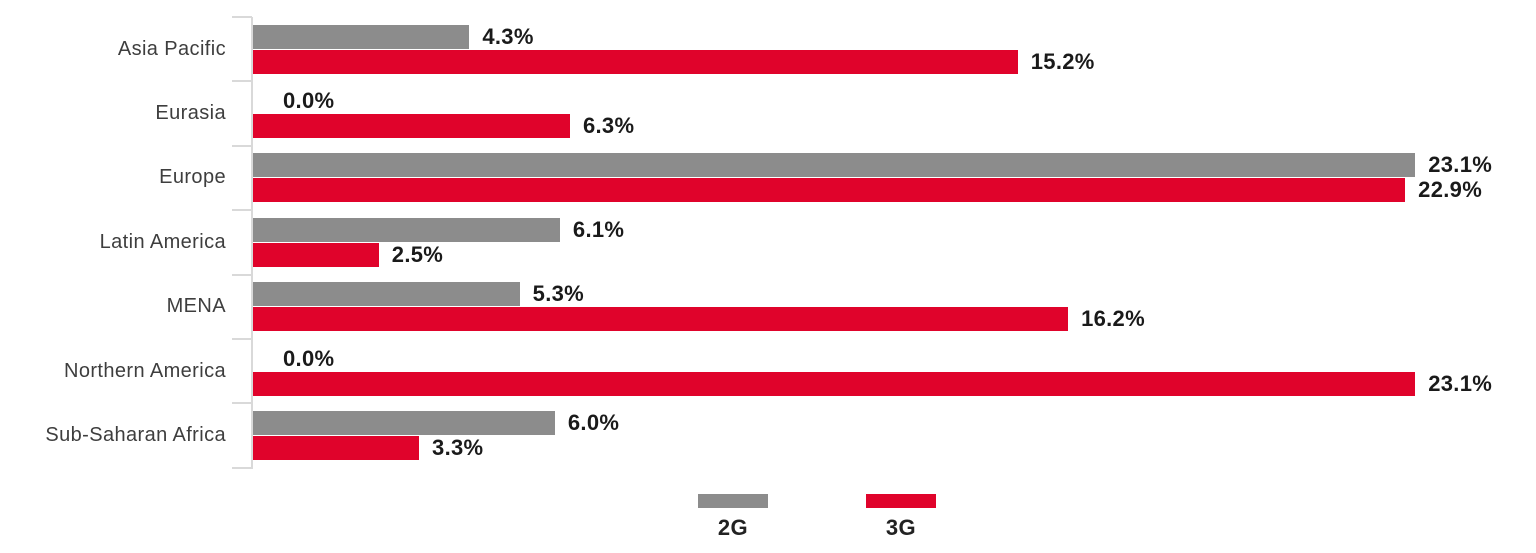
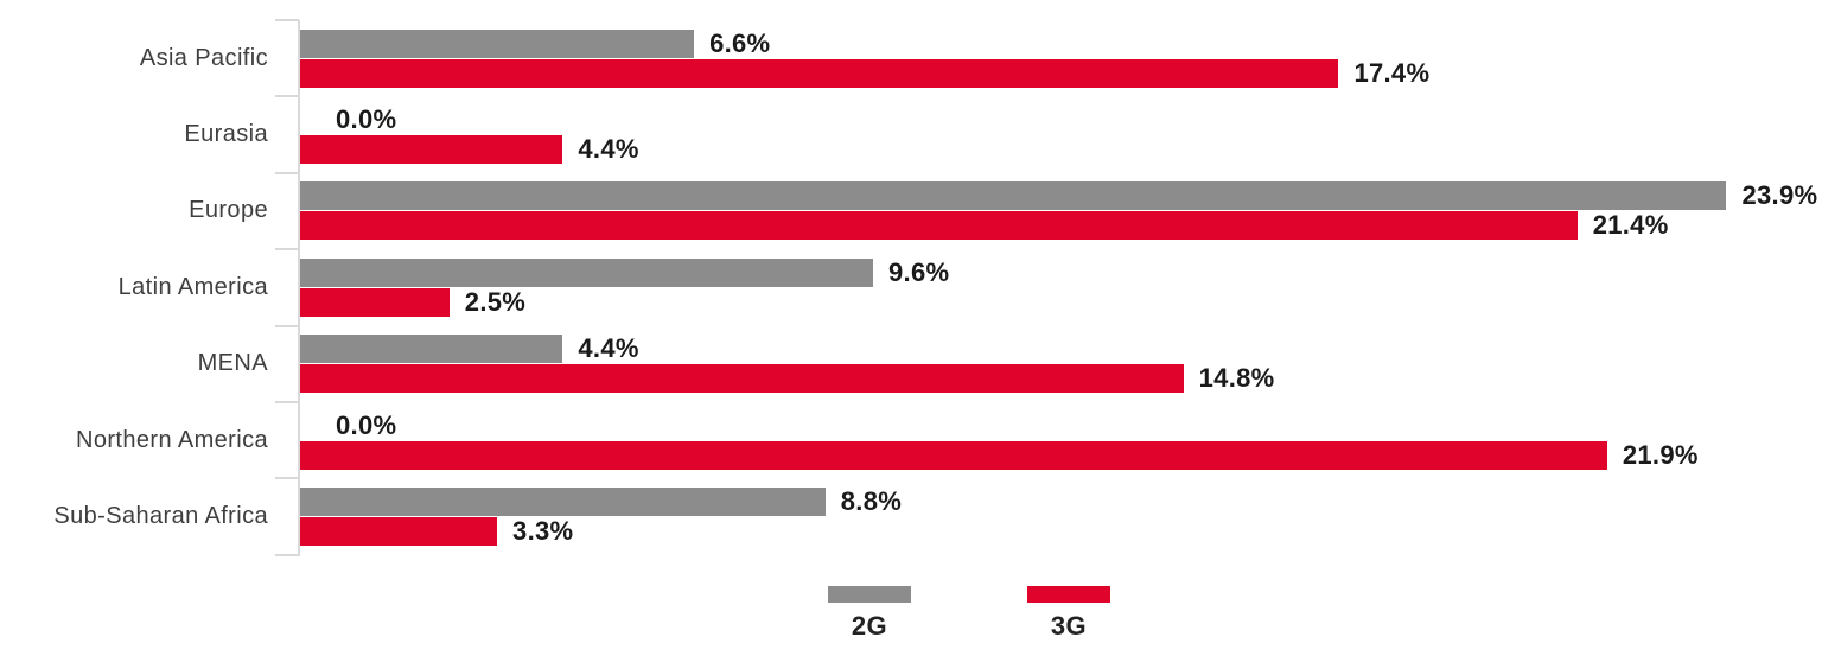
2G/Asia Pacific: 4.3% -> 6.6%
3G/Asia Pacific: 15.2% -> 17.4%
3G/Eurasia: 6.3% -> 4.4%
2G/Europe: 23.1% -> 23.9%
3G/Europe: 22.9% -> 21.4%
2G/Latin America: 6.1% -> 9.6%
2G/MENA: 5.3% -> 4.4%
3G/MENA: 16.2% -> 14.8%
3G/Northern America: 23.1% -> 21.9%
2G/Sub-Saharan Africa: 6.0% -> 8.8%
